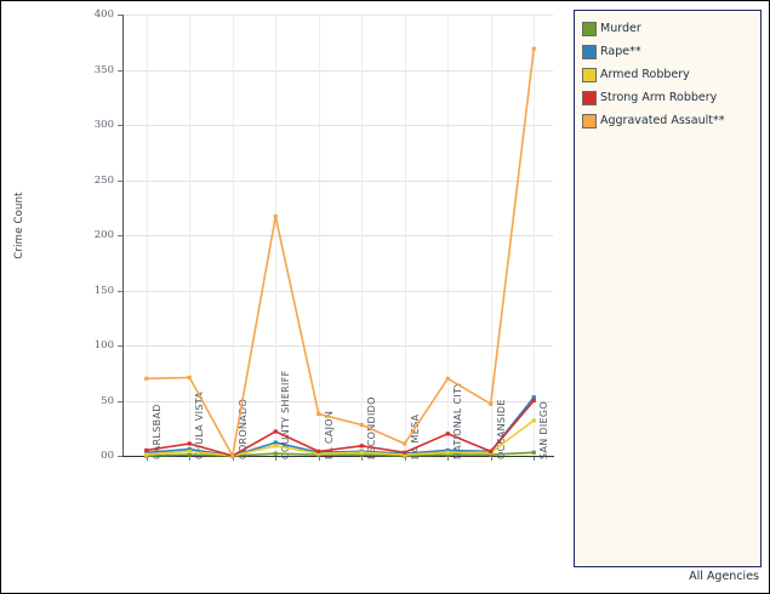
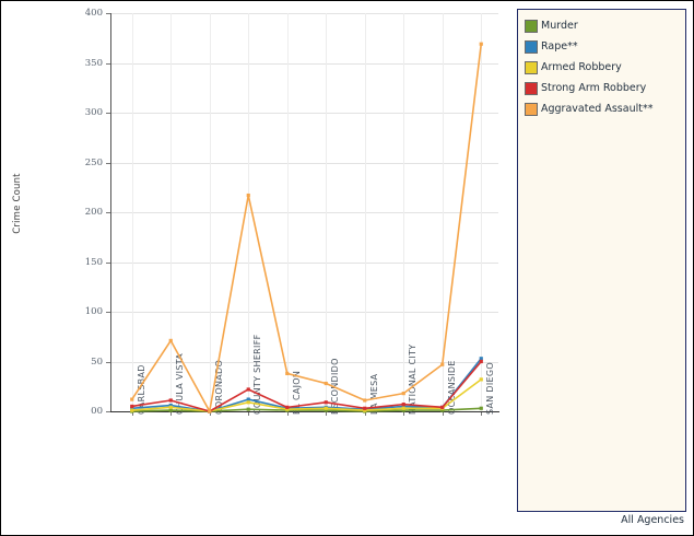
Aggravated Assault**/CARLSBAD: 70 -> 10
Strong Arm Robbery/NATIONAL CITY: 20 -> 10
Aggravated Assault**/NATIONAL CITY: 70 -> 20
